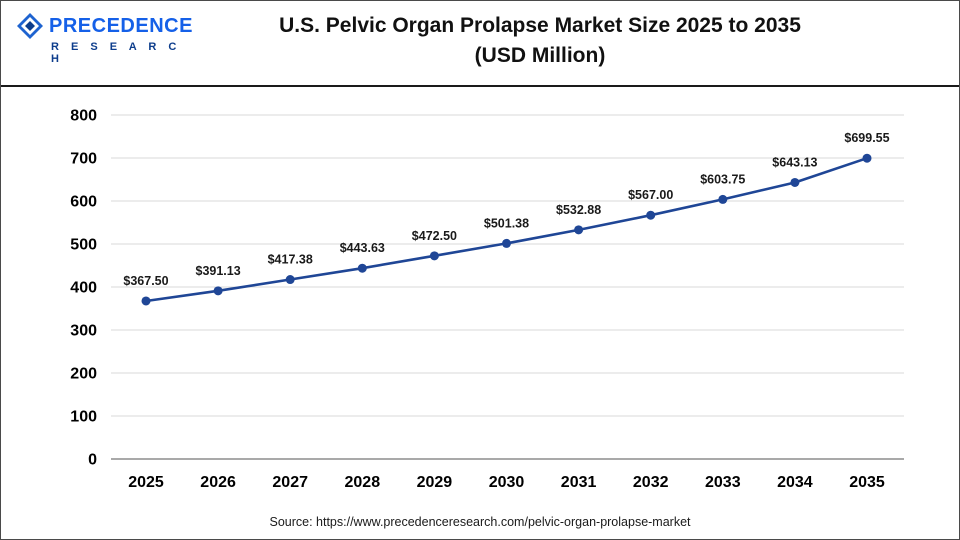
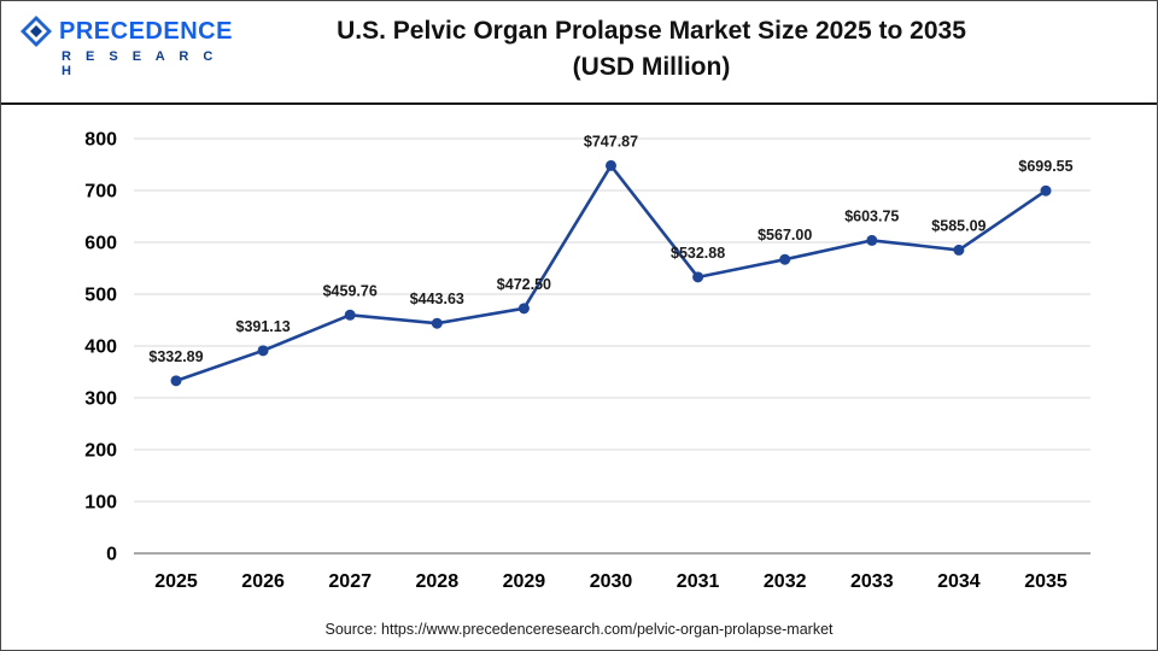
2025: $367.50 -> $332.89
2027: $417.38 -> $459.76
2030: $501.38 -> $747.87
2034: $643.13 -> $585.09
